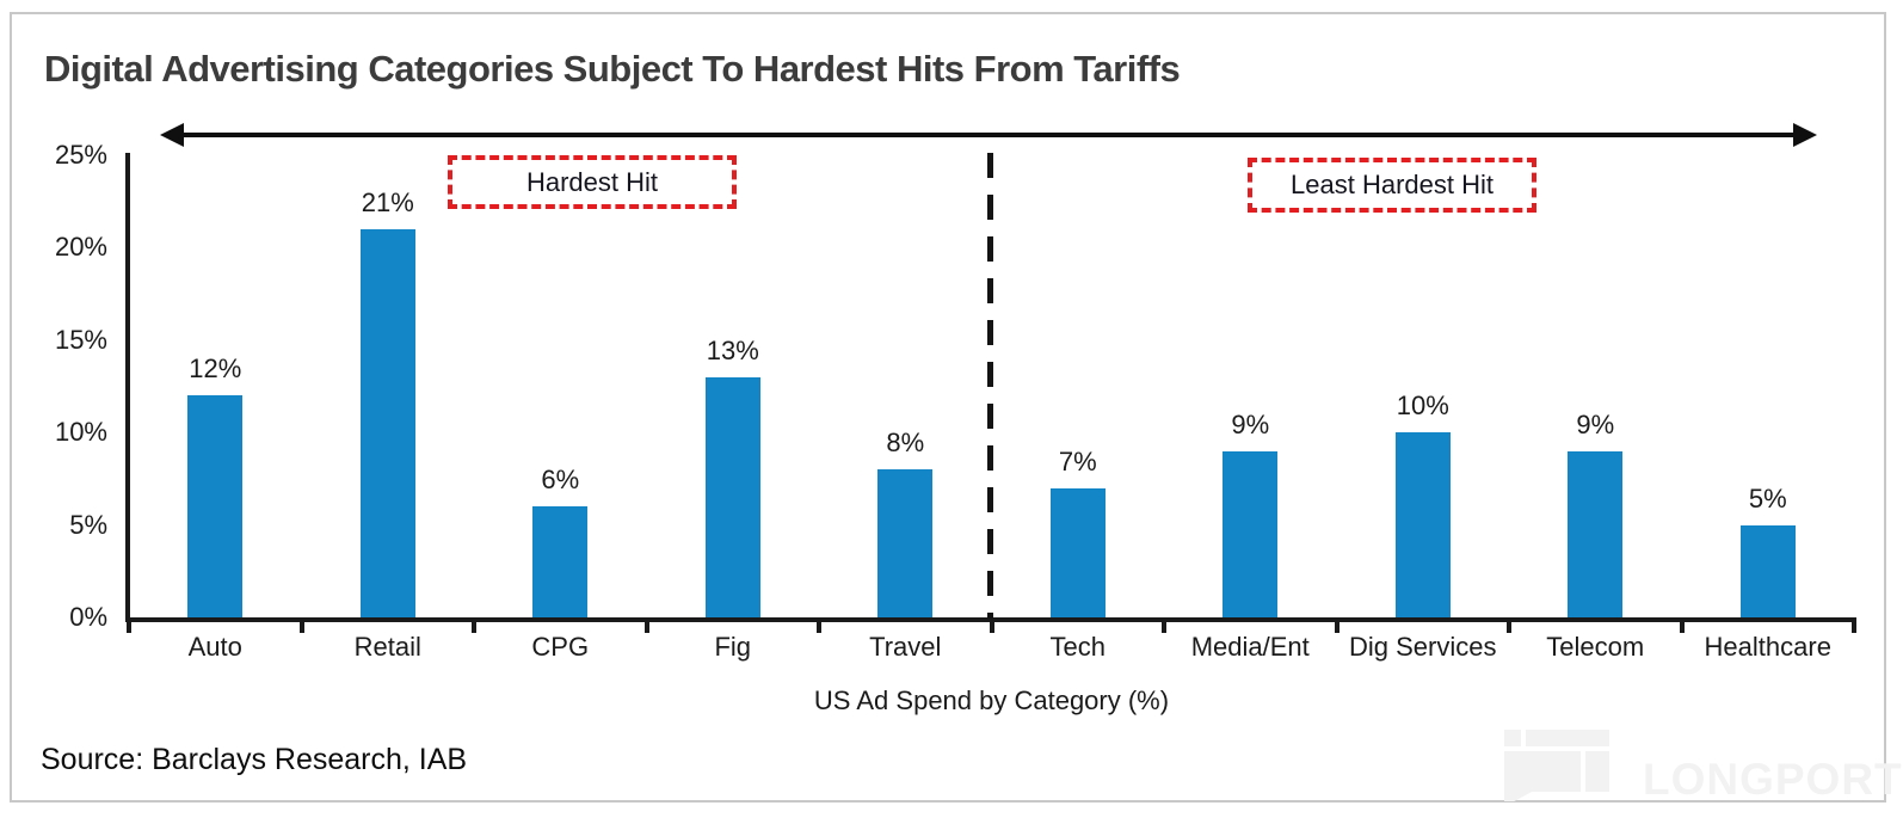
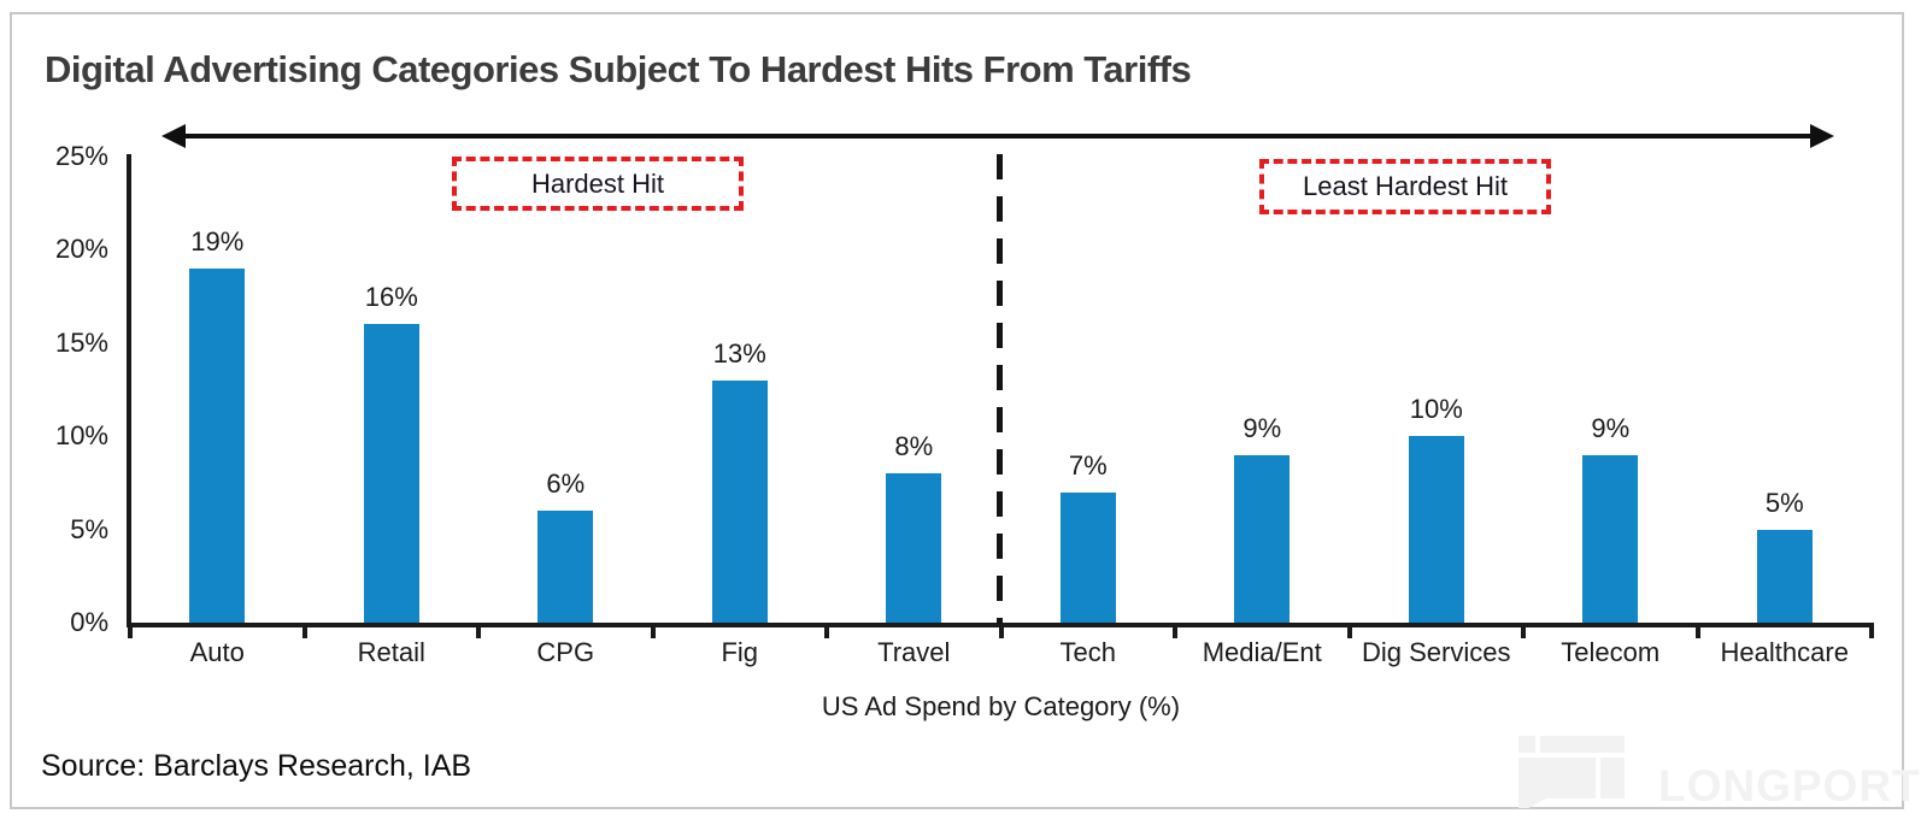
Auto: 12% -> 19%
Retail: 21% -> 16%
